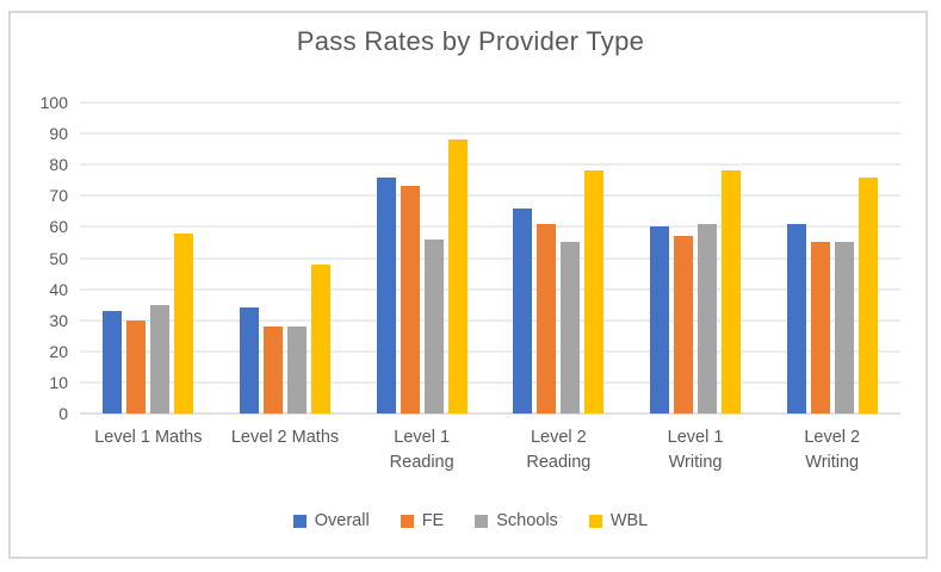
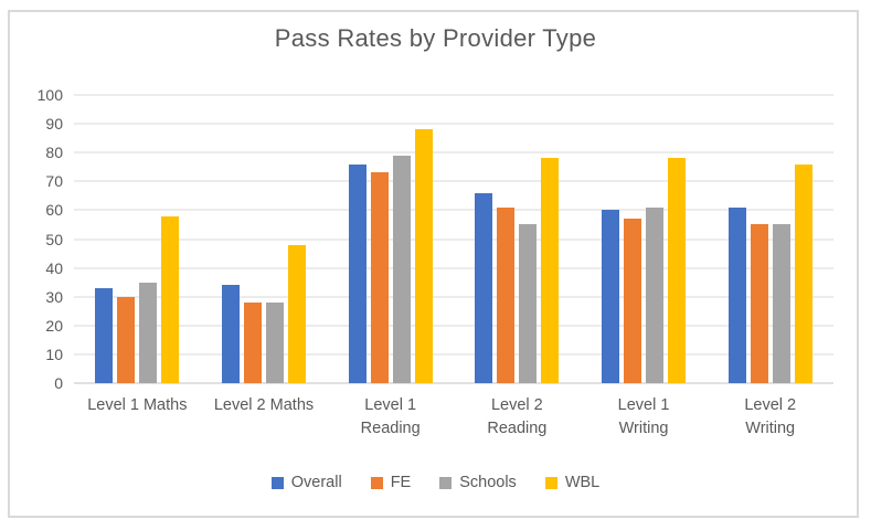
Schools/Level 1 Reading: 56 -> 79
